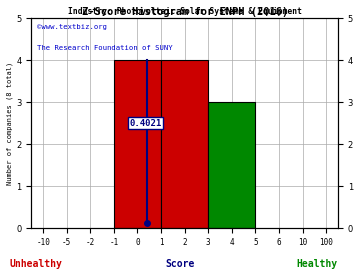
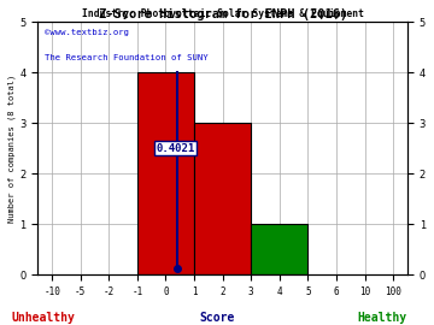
2: 4 -> 3
4: 3 -> 1
